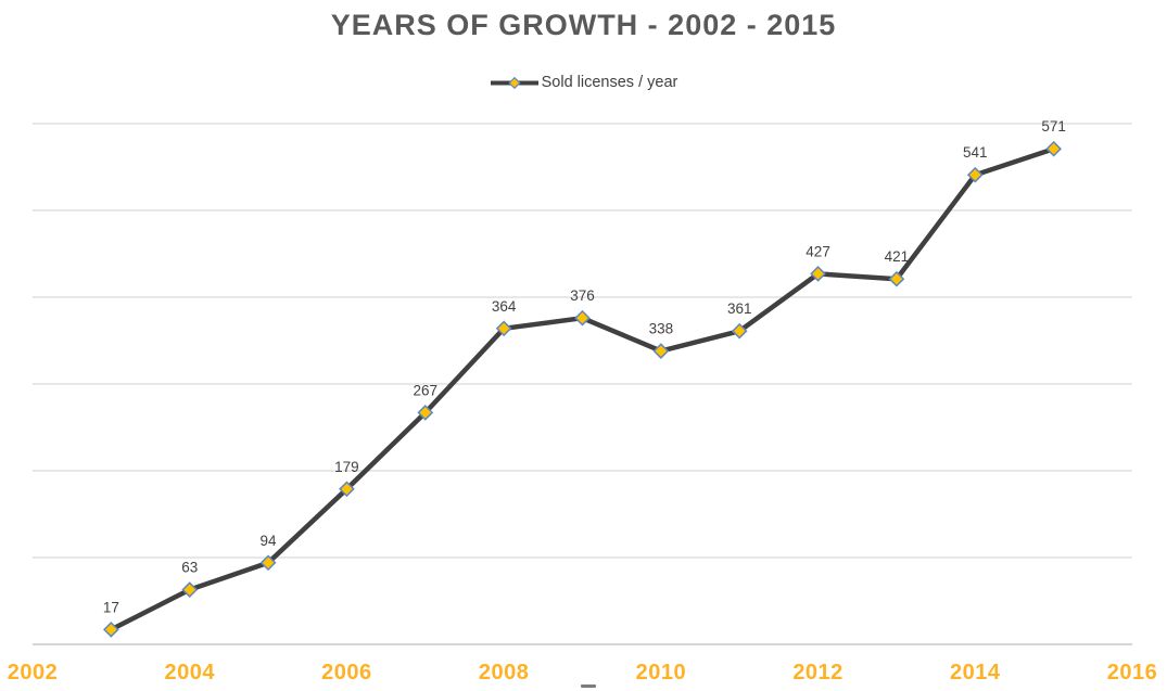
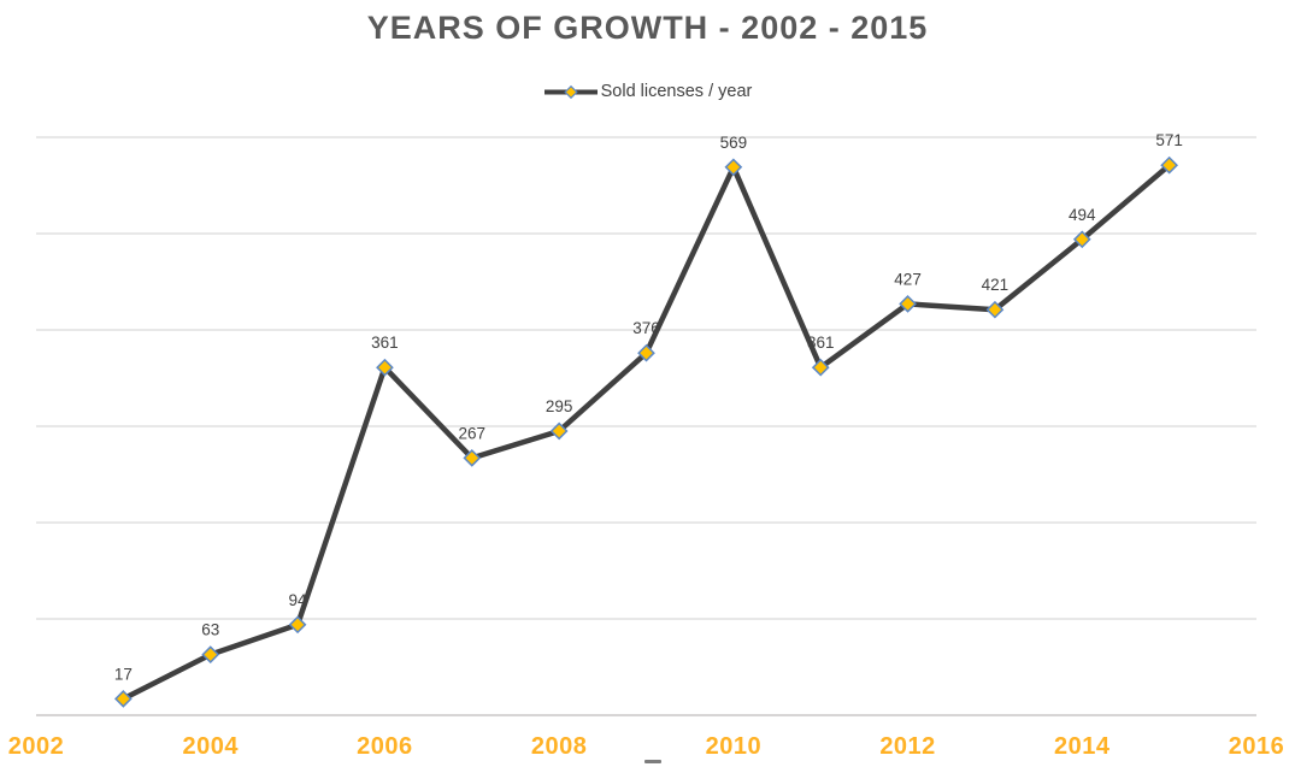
2006: 179 -> 361
2008: 364 -> 295
2010: 338 -> 569
2014: 541 -> 494
